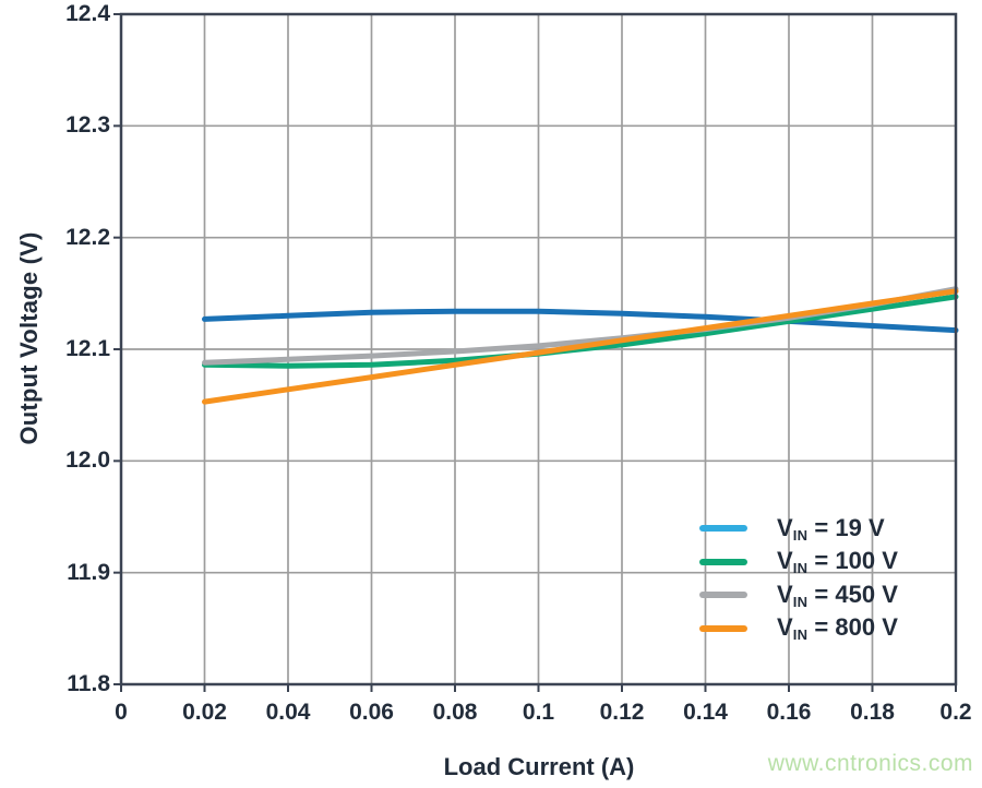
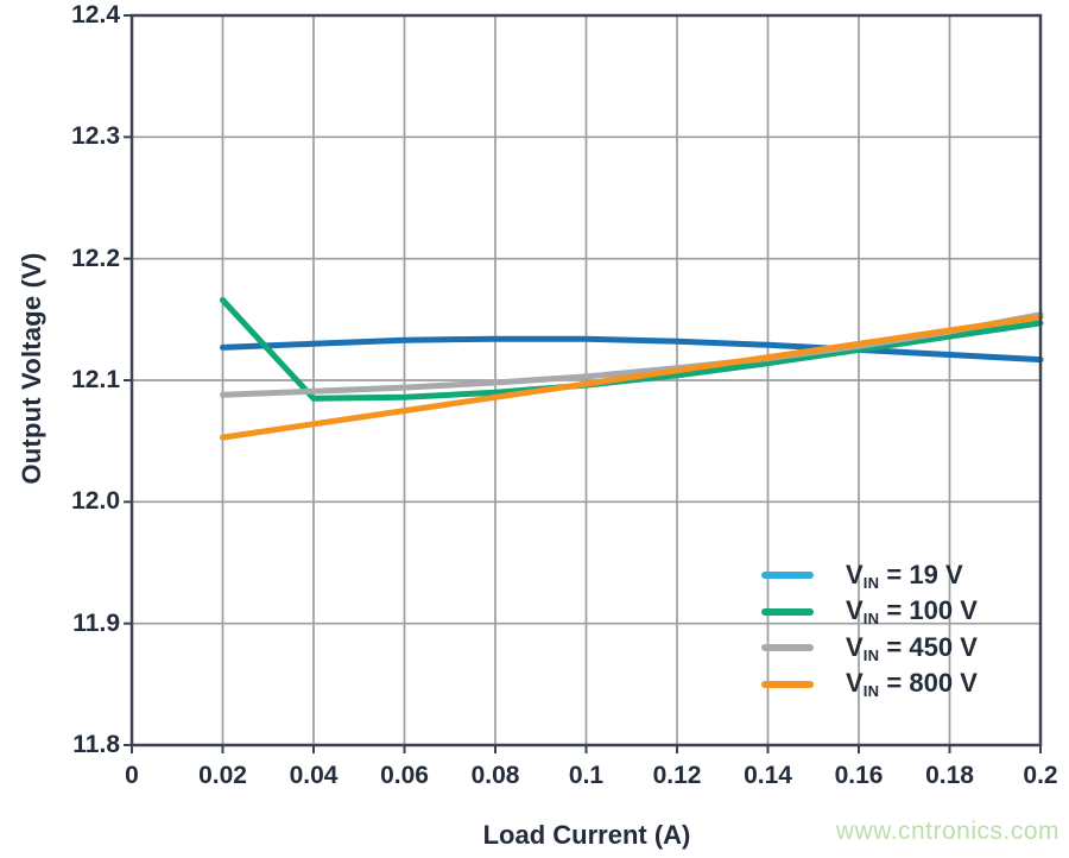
VIN = 100 V/0.02: 12.086 -> 12.166
